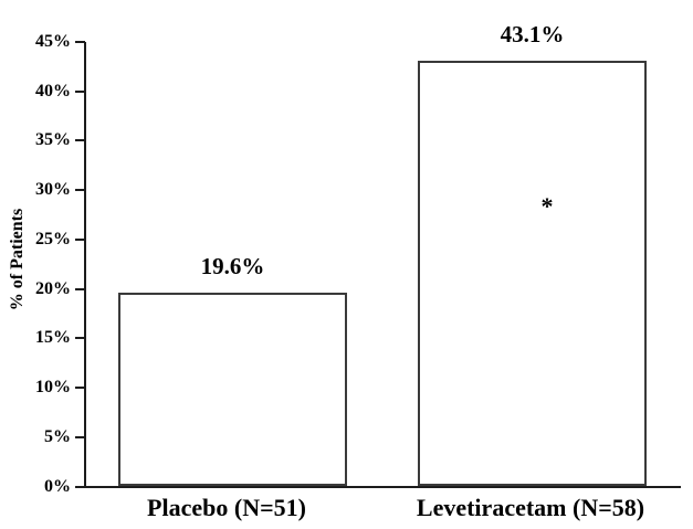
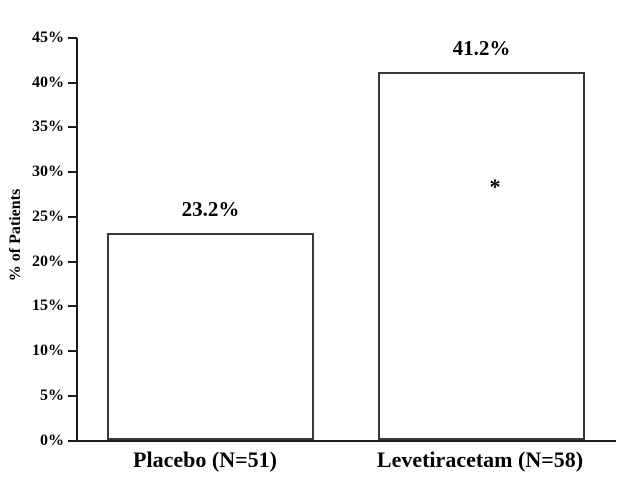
Placebo (N=51): 19.6% -> 23.2%
Levetiracetam (N=58): 43.1% -> 41.2%
